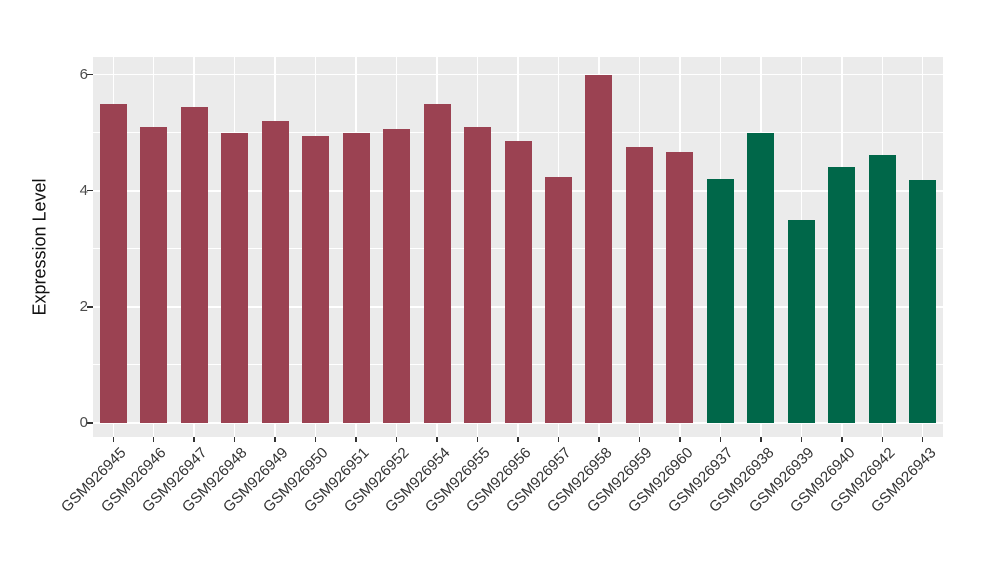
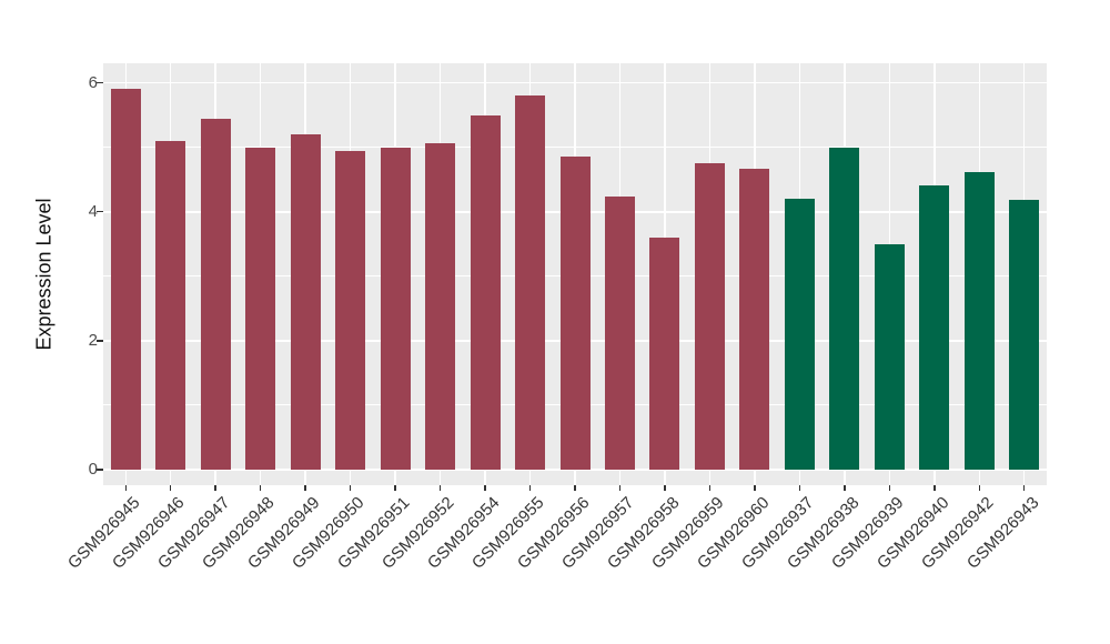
GSM926945: 5.5 -> 5.9
GSM926955: 5.1 -> 5.8
GSM926958: 6.0 -> 3.6
